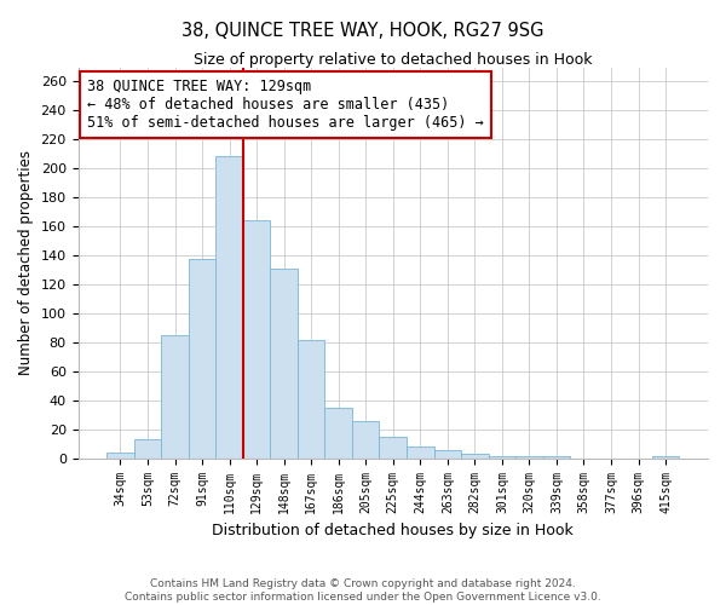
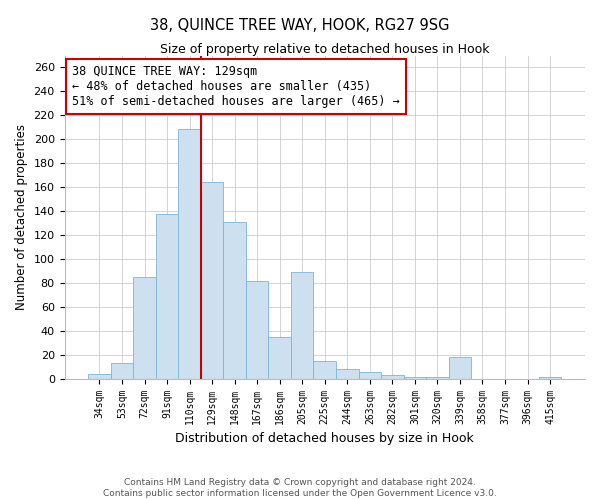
205sqm: 26 -> 89
339sqm: 1 -> 18
